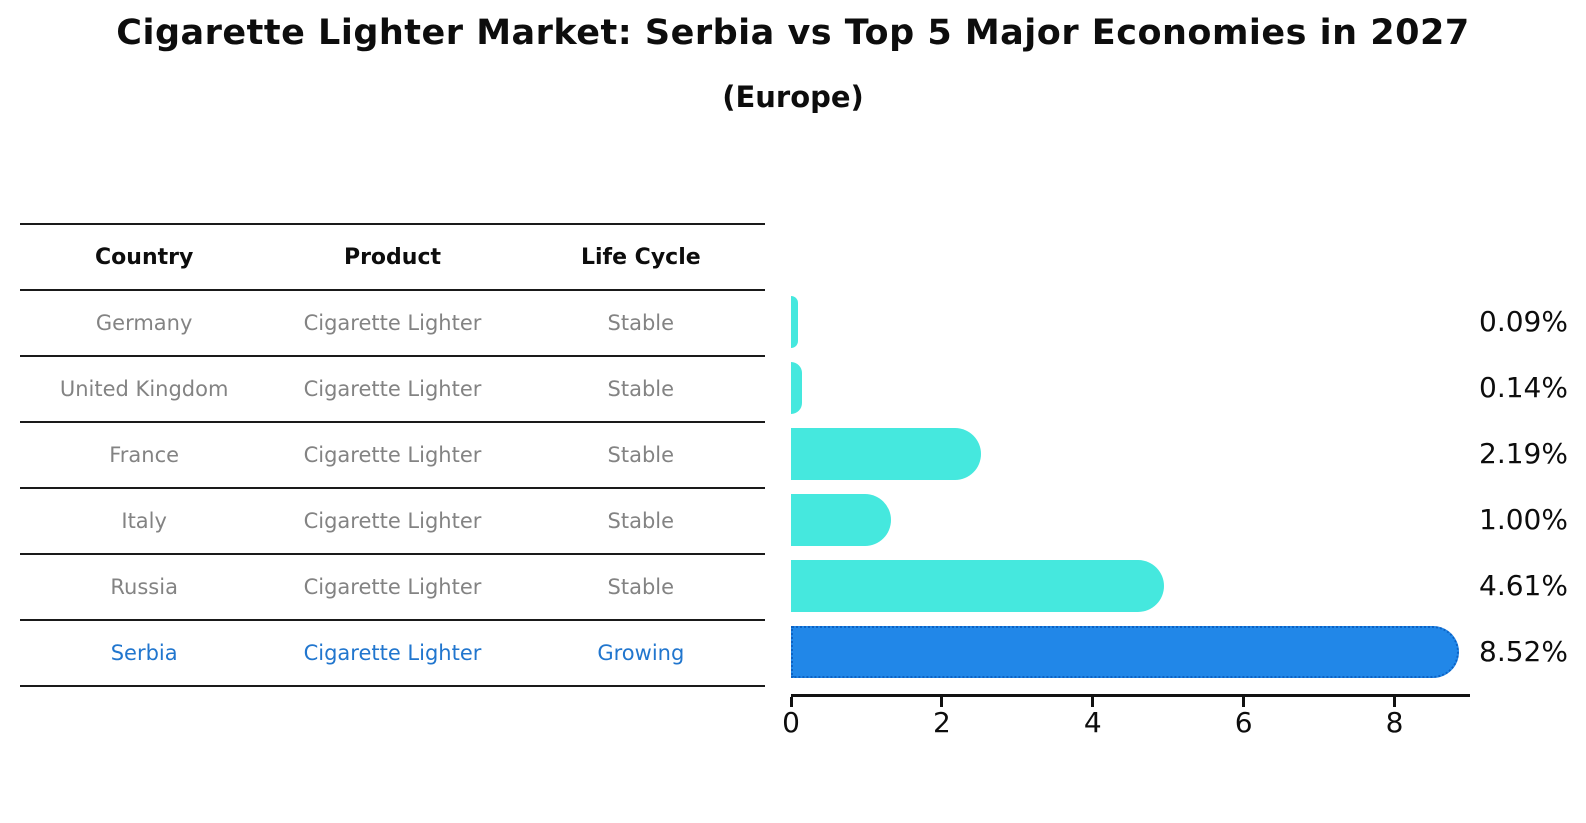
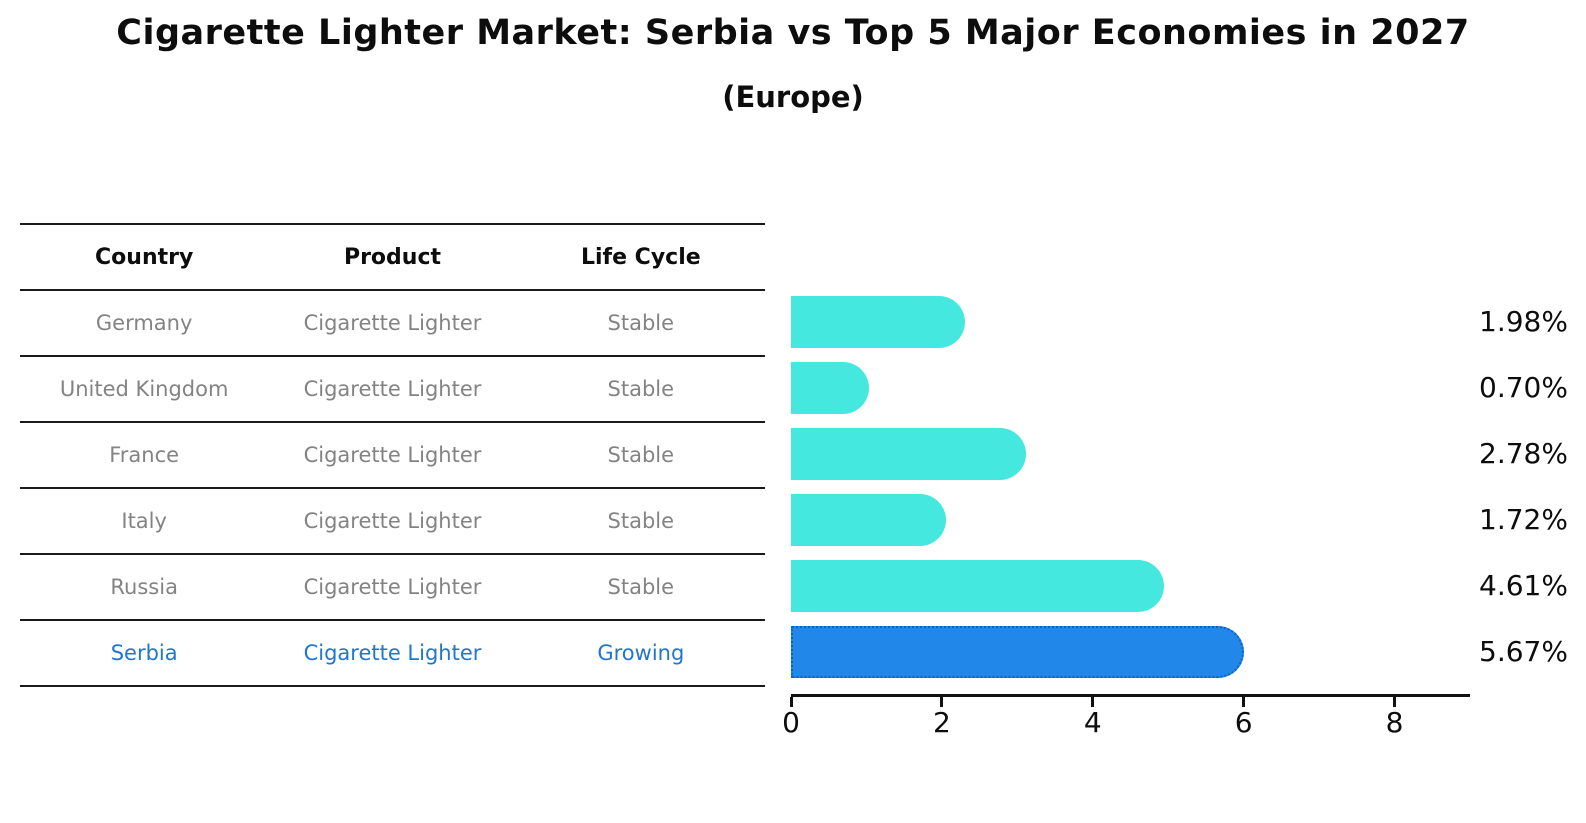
Germany: 0.09% -> 1.98%
United Kingdom: 0.14% -> 0.70%
France: 2.19% -> 2.78%
Italy: 1.00% -> 1.72%
Serbia: 8.52% -> 5.67%
